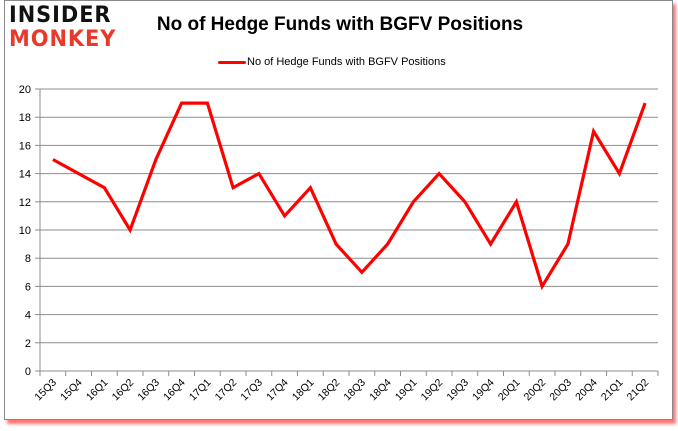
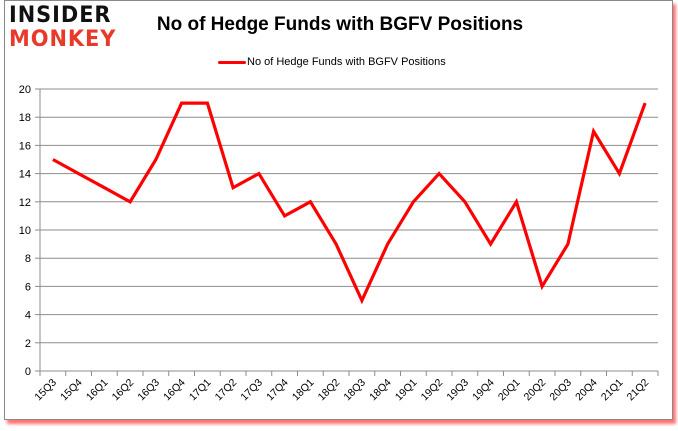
16Q2: 10 -> 12
18Q1: 13 -> 12
18Q3: 7 -> 5
